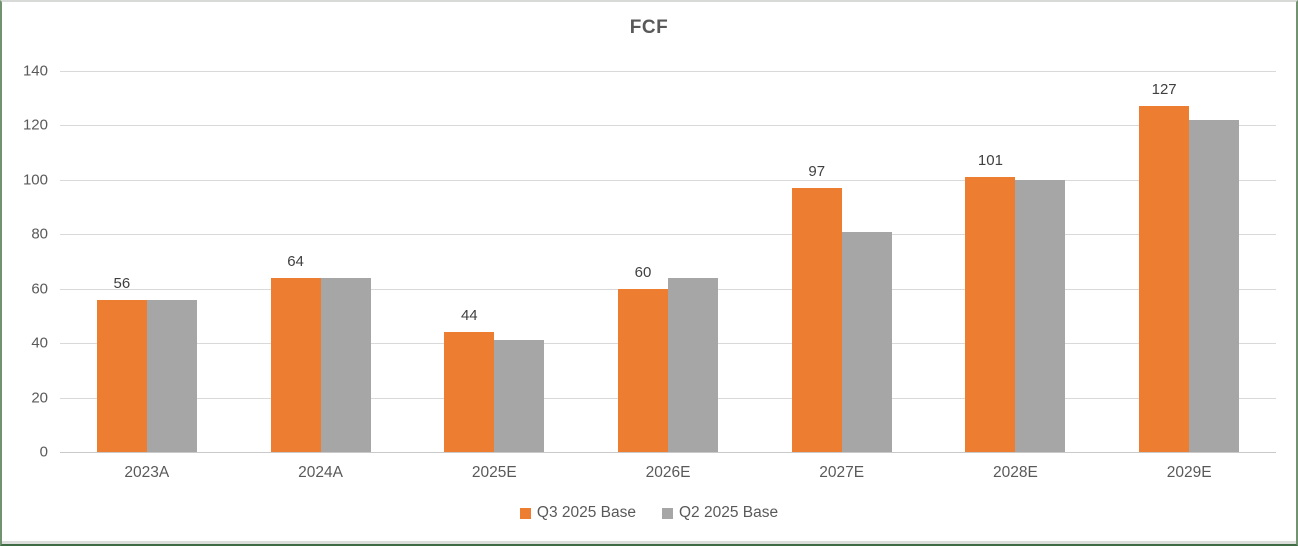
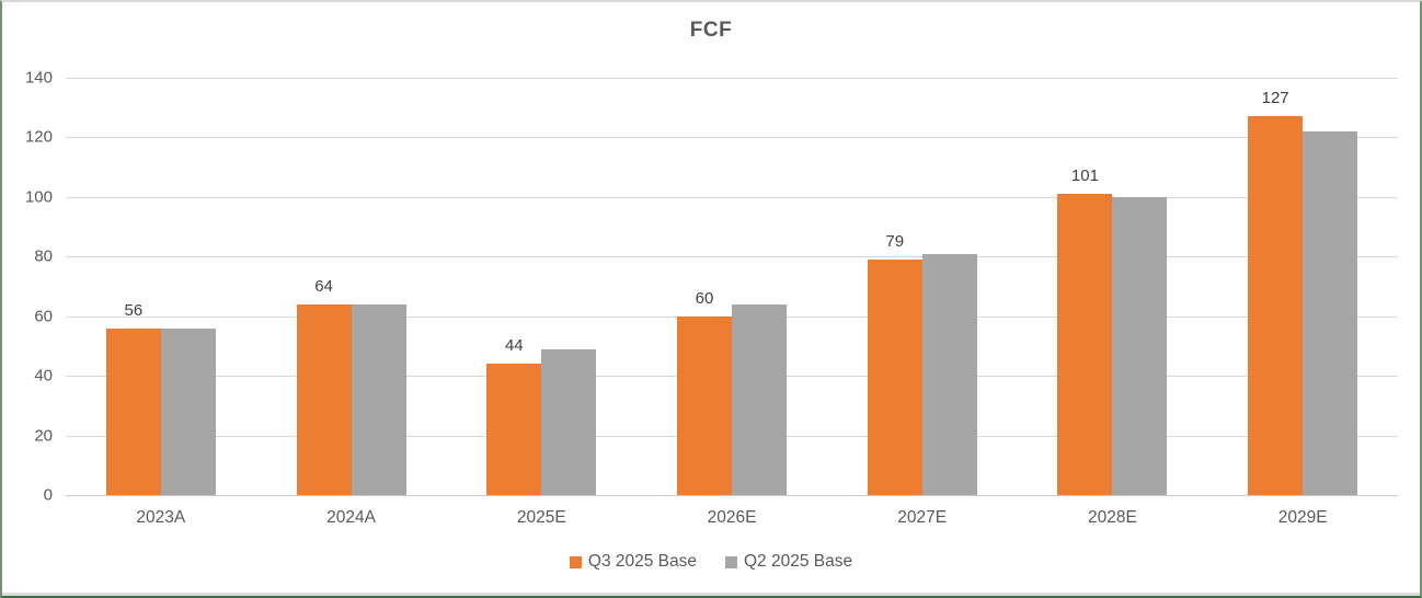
Q2 2025 Base/2025E: 41 -> 49
Q3 2025 Base/2027E: 97 -> 79
